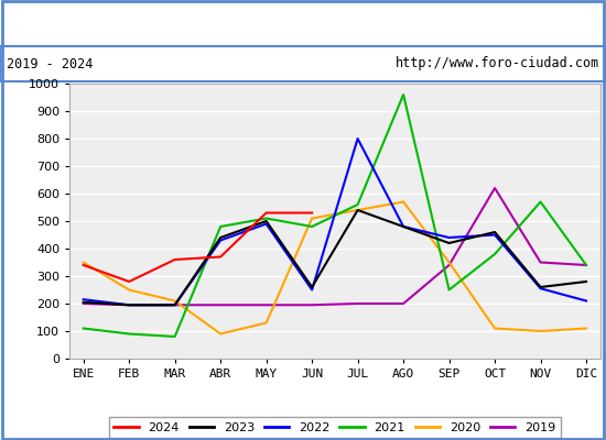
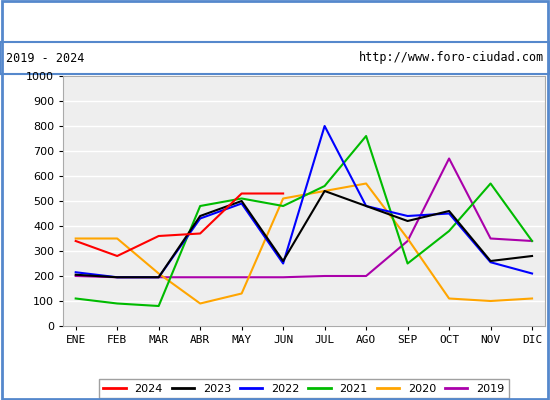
2020/FEB: 250 -> 350
2021/AGO: 960 -> 760
2019/OCT: 620 -> 670
